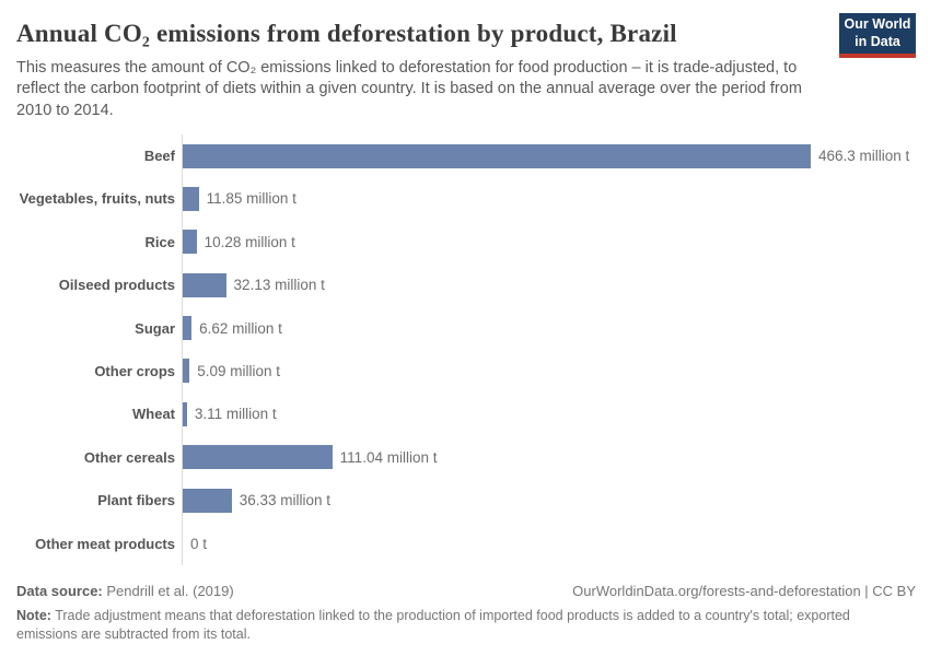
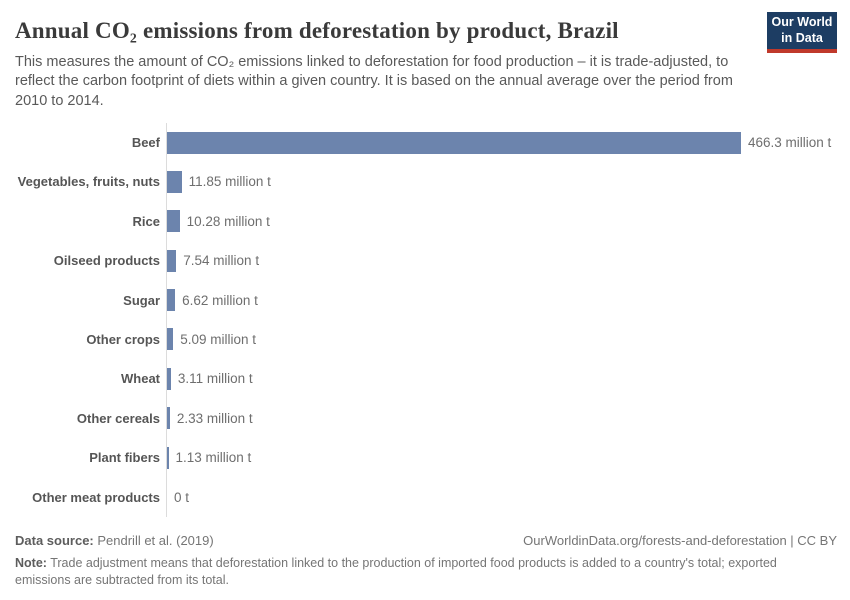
Oilseed products: 32.13 -> 7.54
Other cereals: 111.04 -> 2.33
Plant fibers: 36.33 -> 1.13
